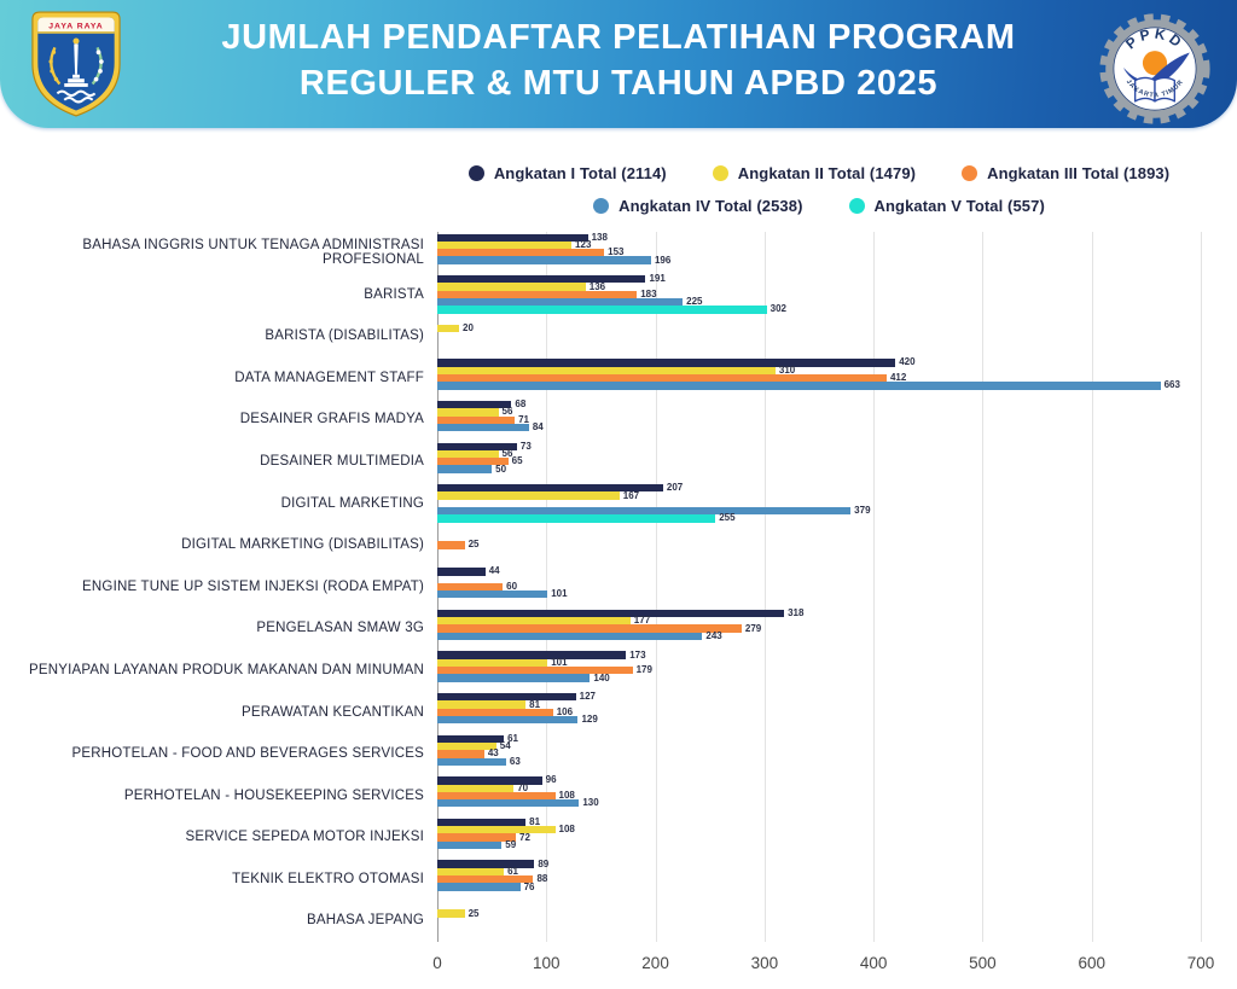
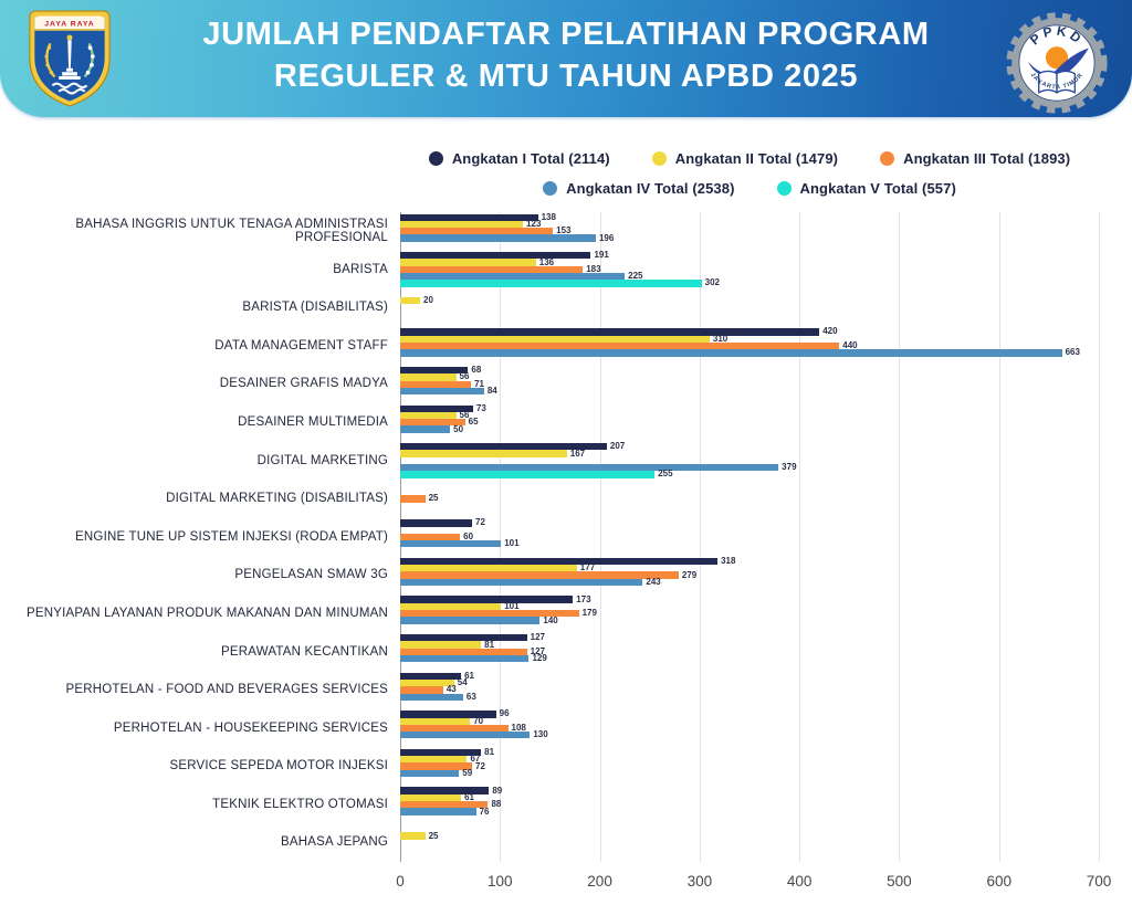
Angkatan III Total (1893)/DATA MANAGEMENT STAFF: 412 -> 440
Angkatan I Total (2114)/ENGINE TUNE UP SISTEM INJEKSI (RODA EMPAT): 44 -> 72
Angkatan III Total (1893)/PERAWATAN KECANTIKAN: 106 -> 127
Angkatan II Total (1479)/SERVICE SEPEDA MOTOR INJEKSI: 108 -> 67
